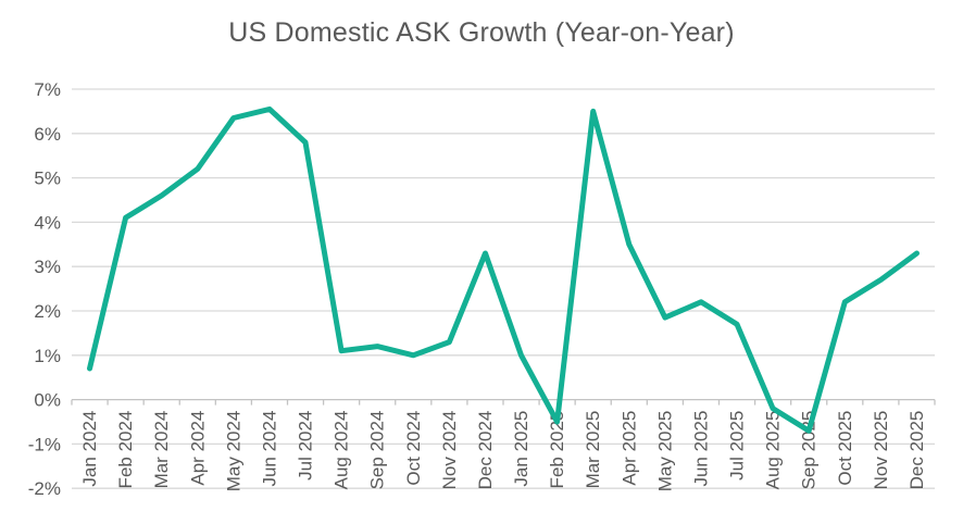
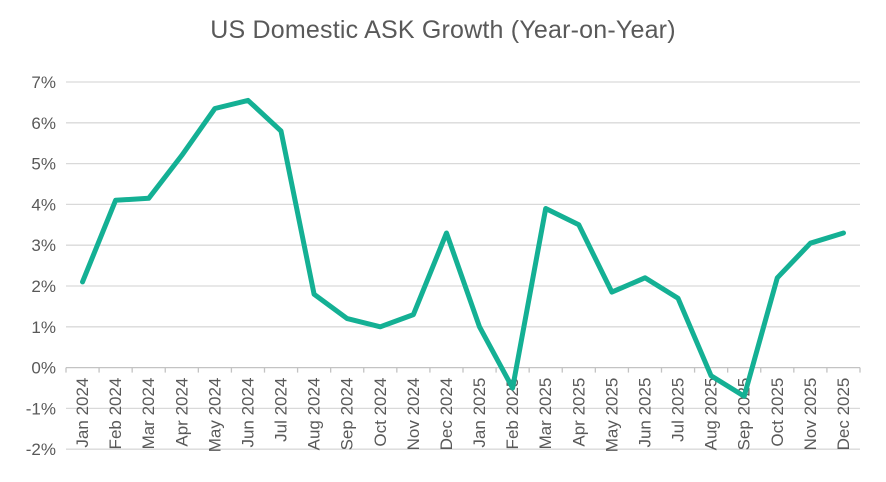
Jan 2024: 0.7% -> 2.1%
Mar 2024: 4.6% -> 4.2%
Aug 2024: 1.1% -> 1.8%
Mar 2025: 6.5% -> 3.9%
Nov 2025: 2.7% -> 3.0%
